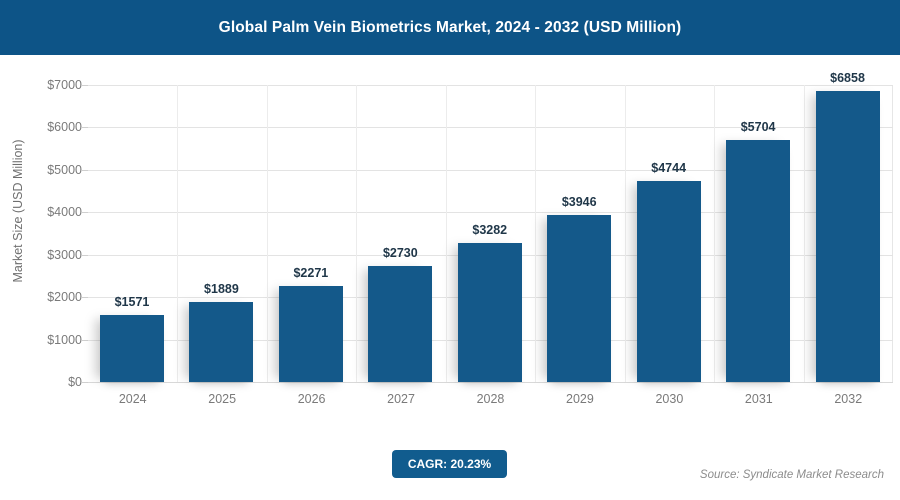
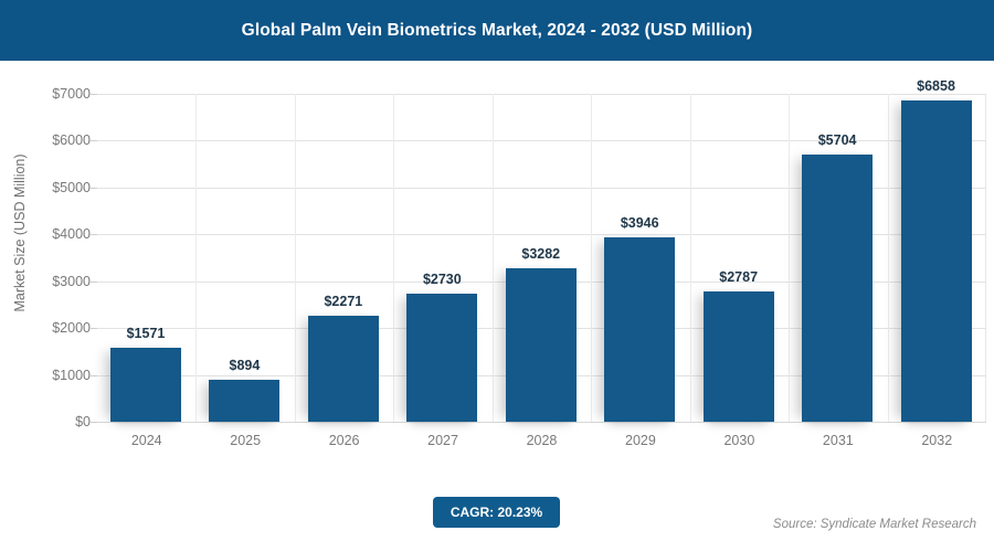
2025: $1889 -> $894
2030: $4744 -> $2787
